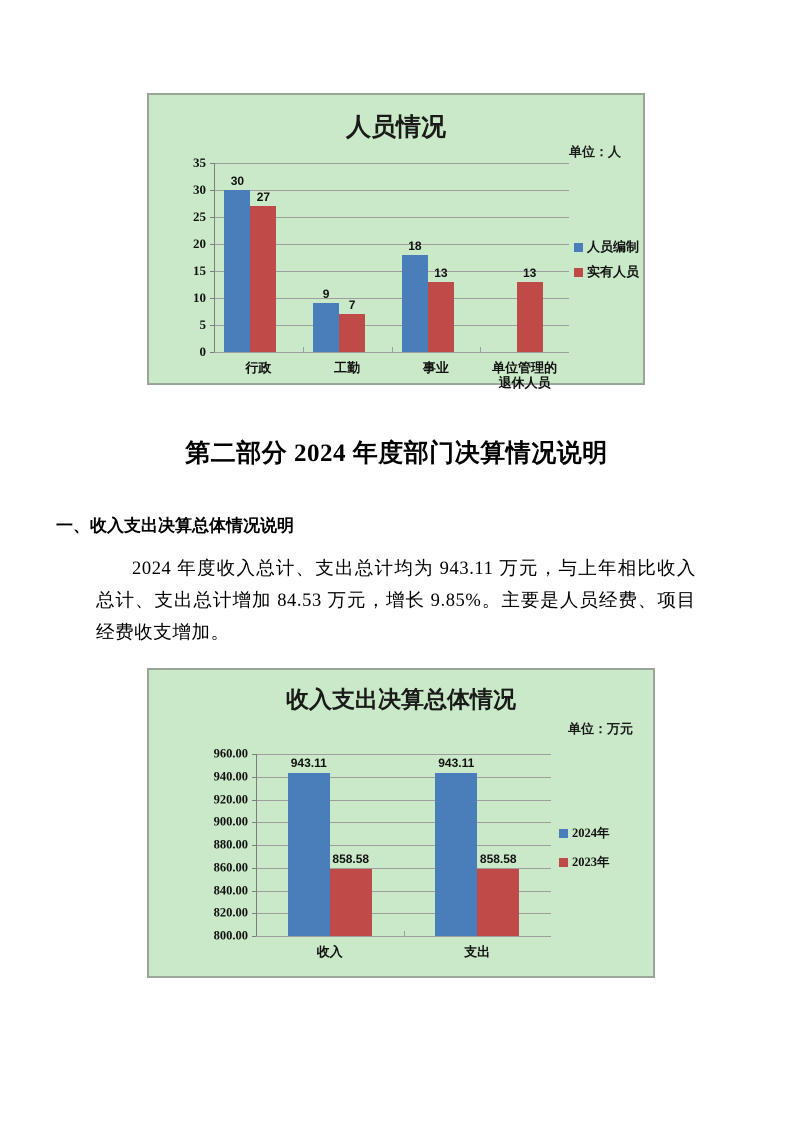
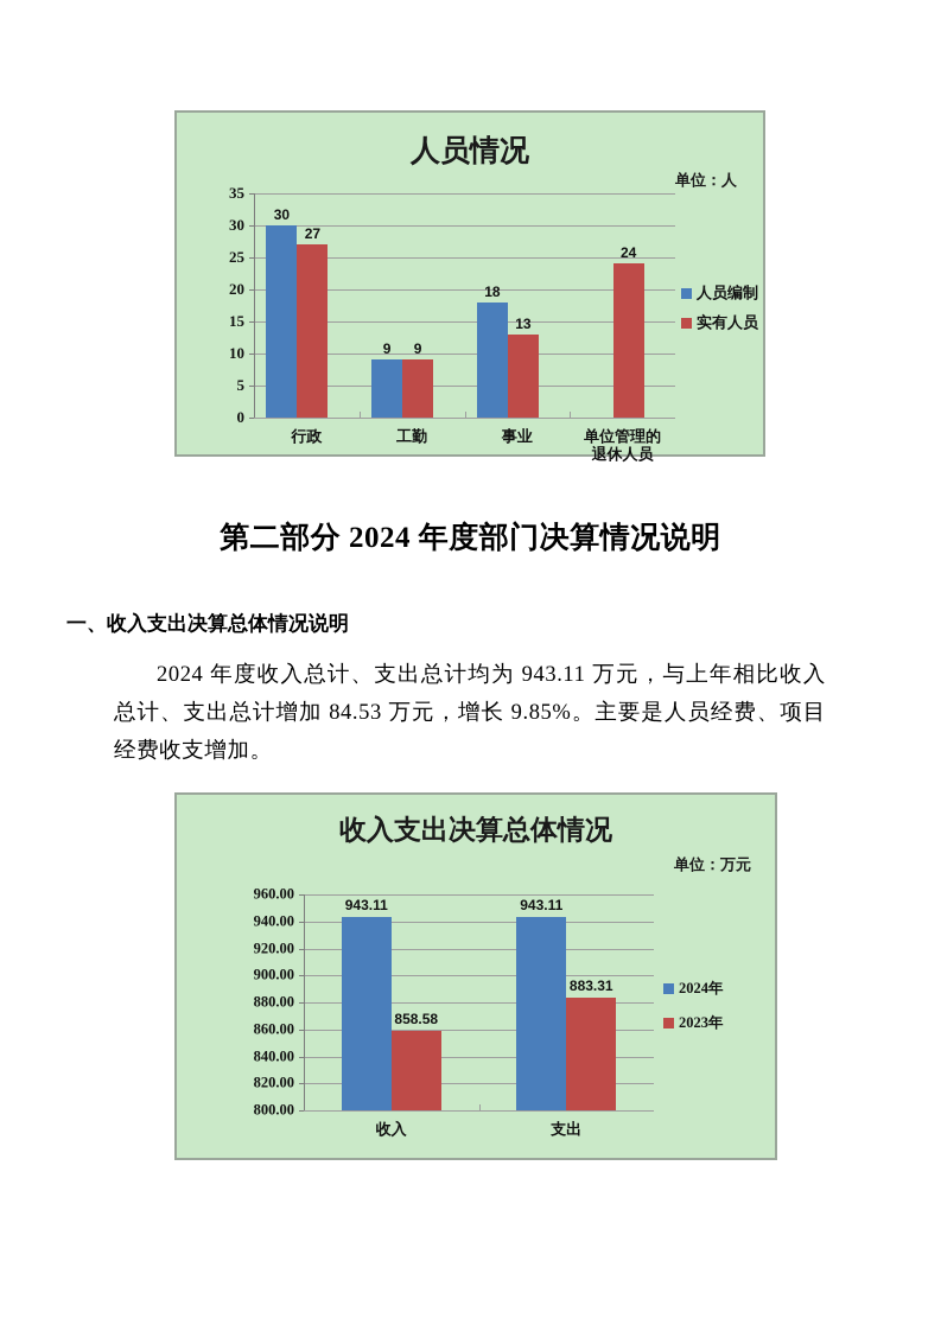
人员情况/实有人员/工勤: 7 -> 9
人员情况/实有人员/单位管理的 退休人员: 13 -> 24
收入支出决算总体情况/2023年/支出: 858.58 -> 883.31
